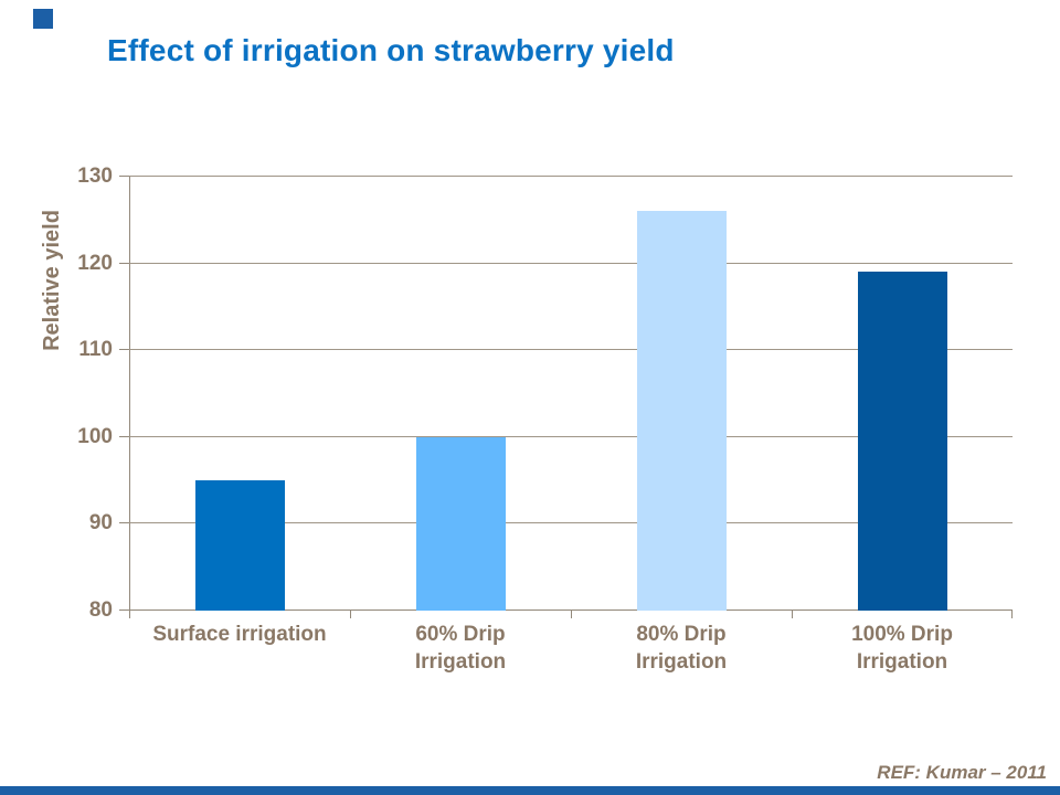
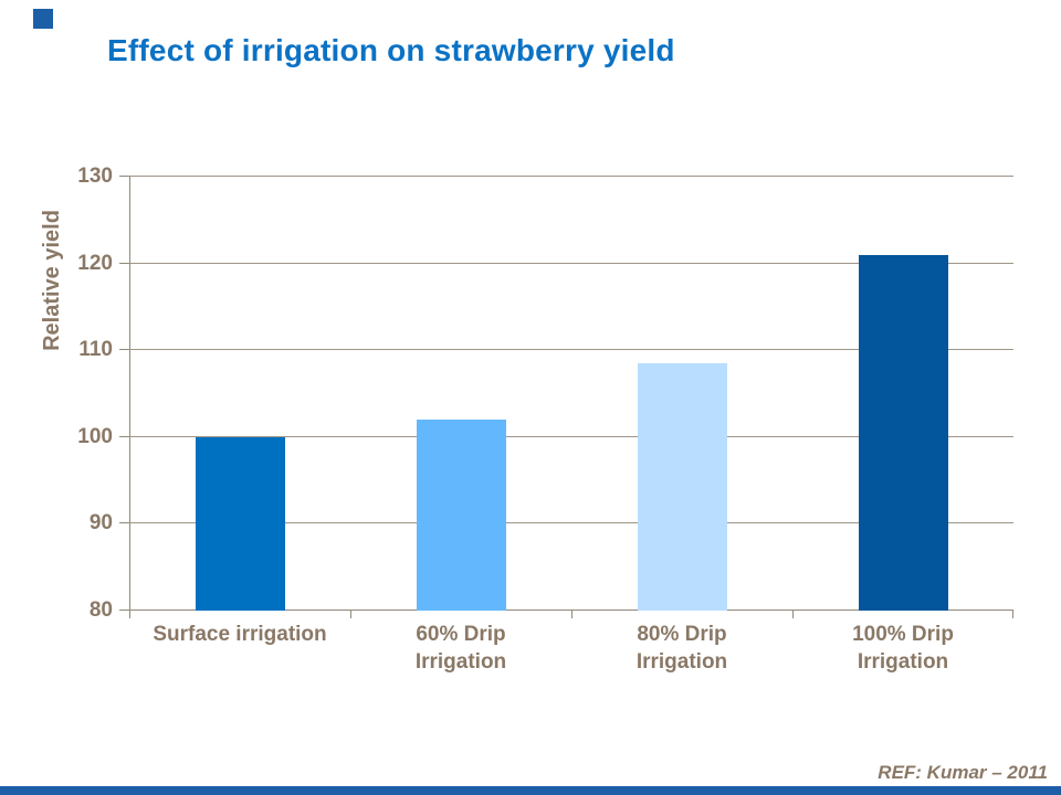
Surface irrigation: 95 -> 100
60% Drip Irrigation: 100 -> 102
80% Drip Irrigation: 126 -> 108
100% Drip Irrigation: 119 -> 121
